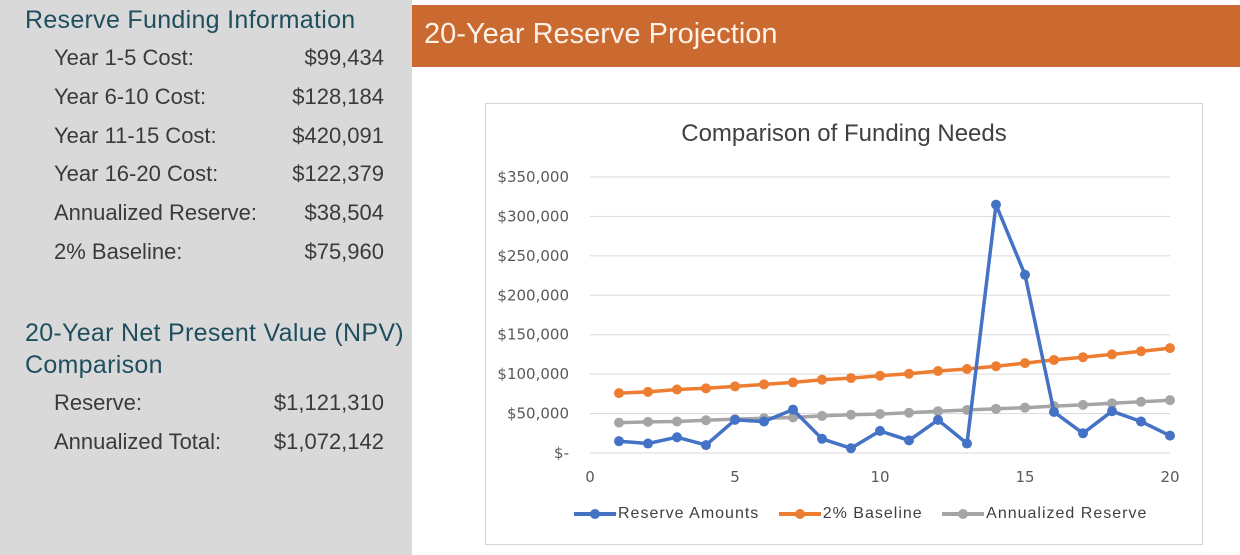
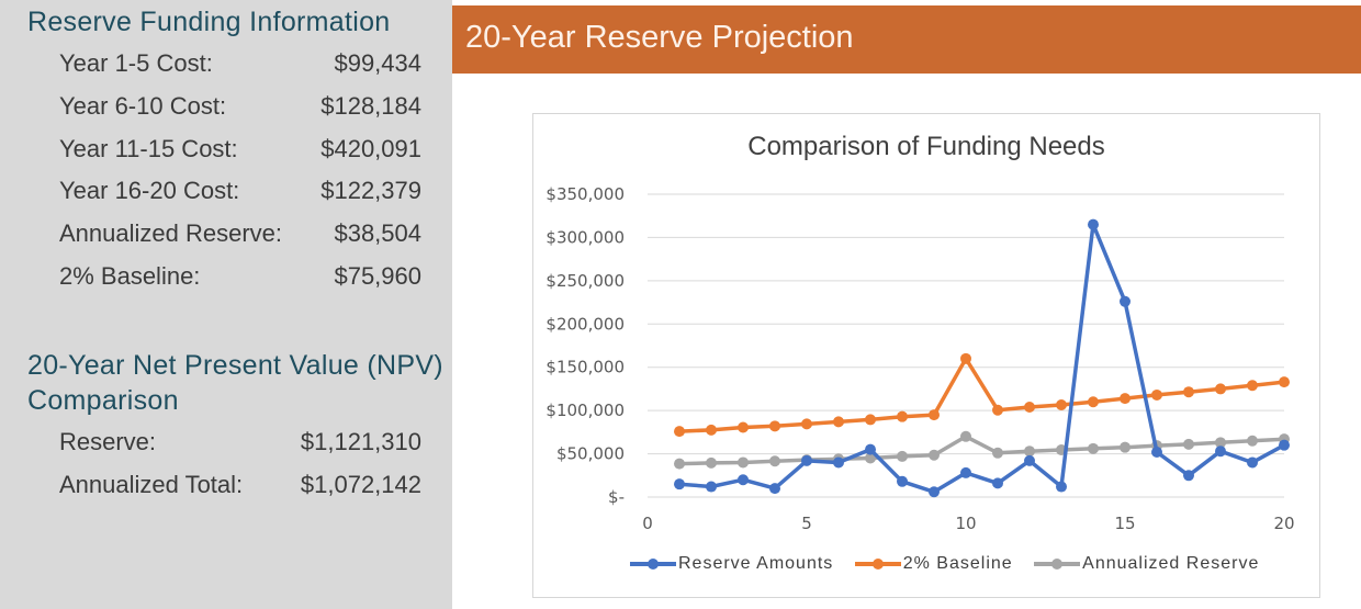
2% Baseline/10: $100000 -> $160000
Annualized Reserve/10: $50000 -> $70000
Reserve Amounts/20: $20000 -> $60000
